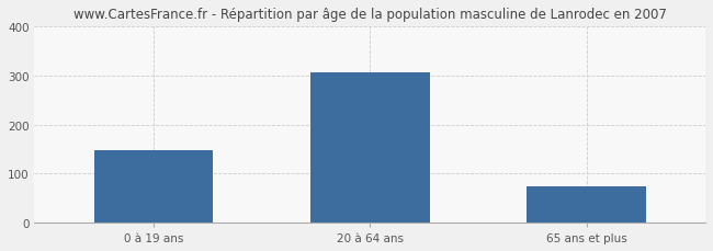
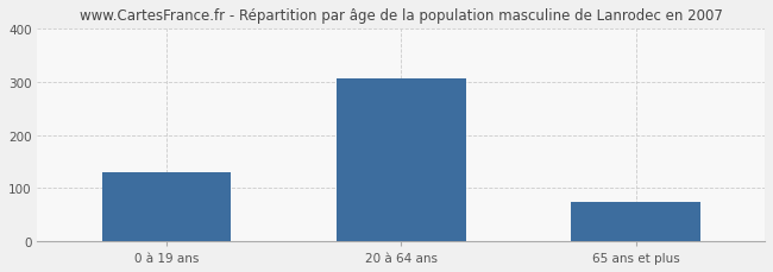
0 à 19 ans: 148 -> 130
